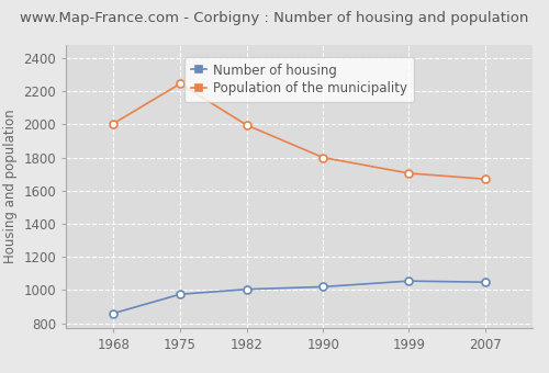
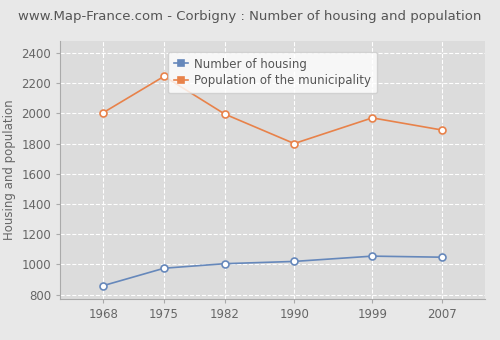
Population of the municipality/1999: 1700 -> 1970
Population of the municipality/2007: 1670 -> 1890
